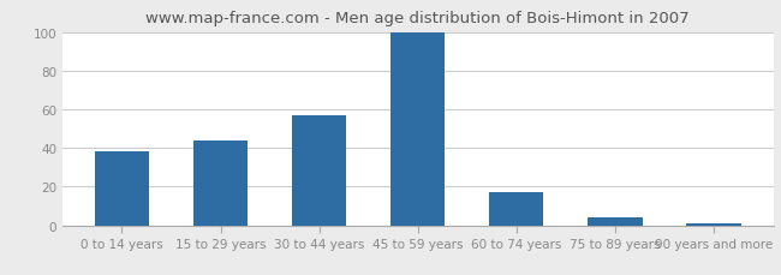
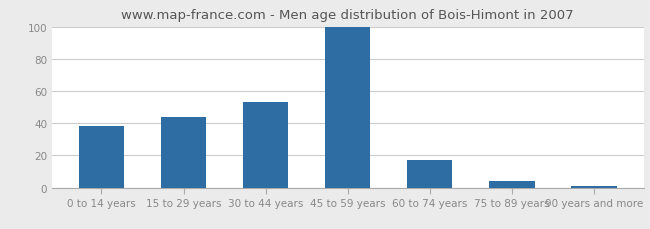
30 to 44 years: 57 -> 53
